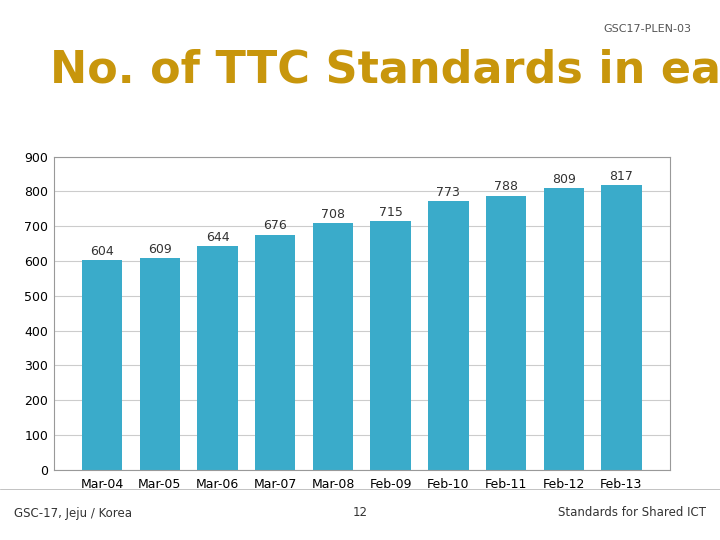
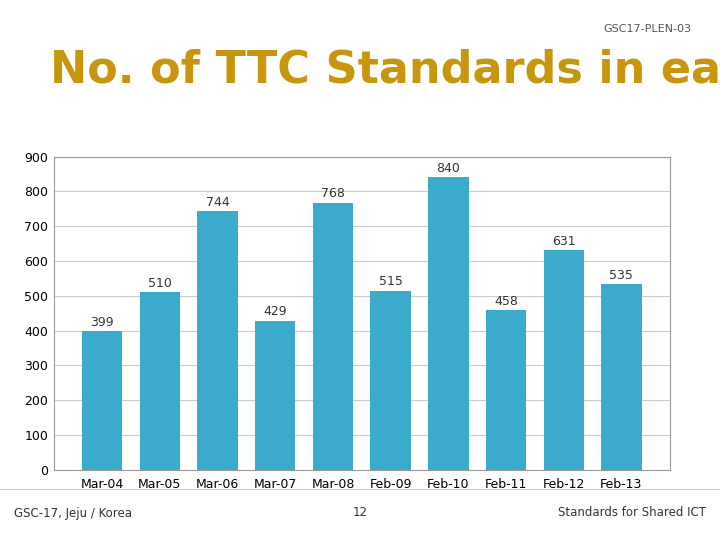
Mar-04: 604 -> 399
Mar-05: 609 -> 510
Mar-06: 644 -> 744
Mar-07: 676 -> 429
Mar-08: 708 -> 768
Feb-09: 715 -> 515
Feb-10: 773 -> 840
Feb-11: 788 -> 458
Feb-12: 809 -> 631
Feb-13: 817 -> 535
